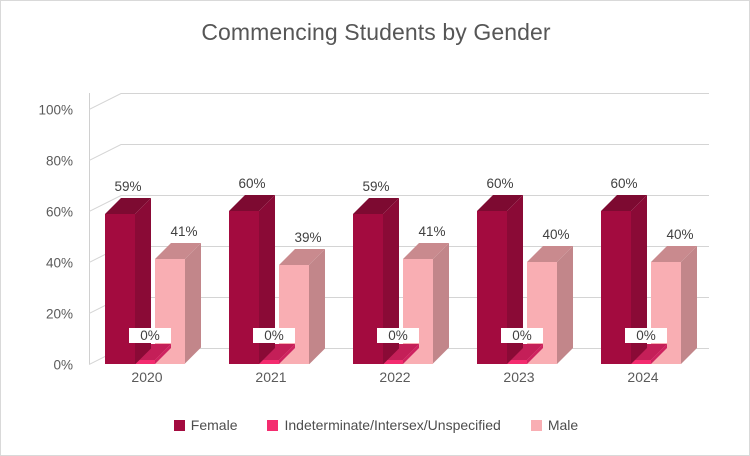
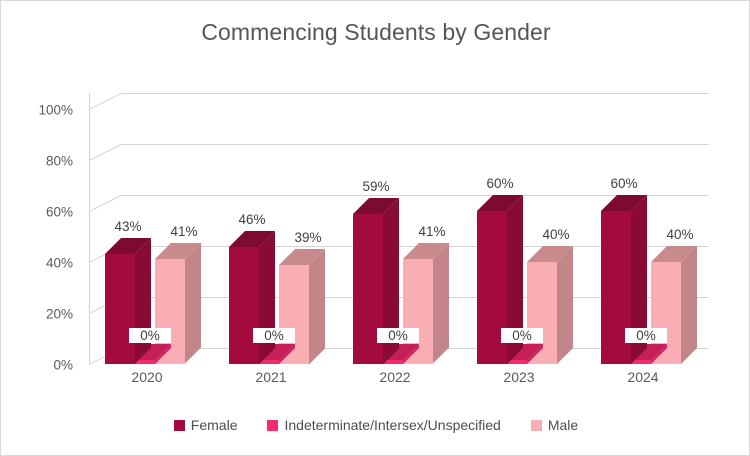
Female/2020: 59% -> 43%
Female/2021: 60% -> 46%
